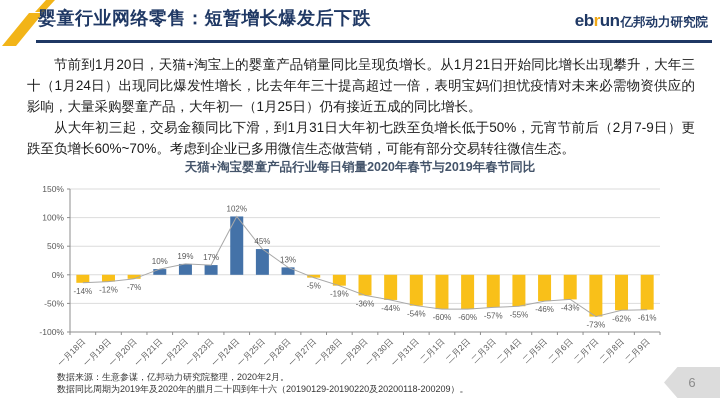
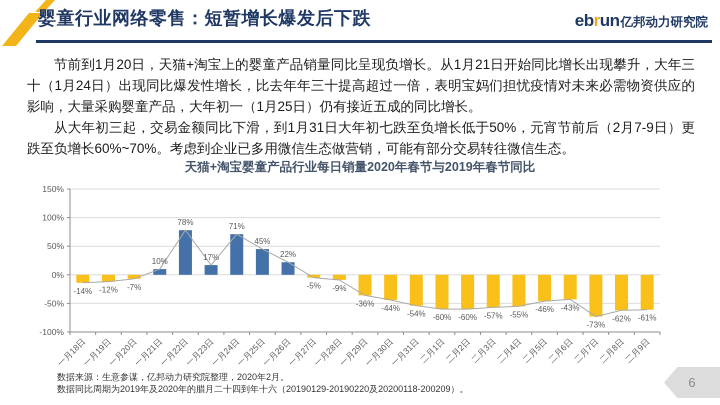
一月22日: 19% -> 78%
一月24日: 102% -> 71%
一月26日: 13% -> 22%
一月28日: -19% -> -9%
